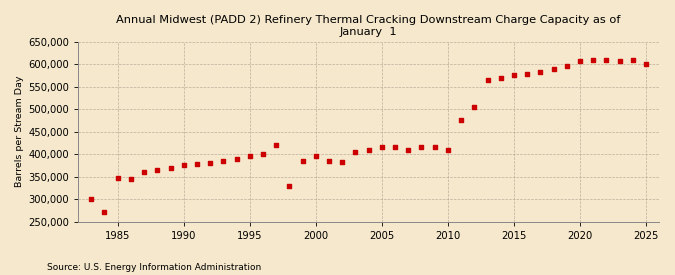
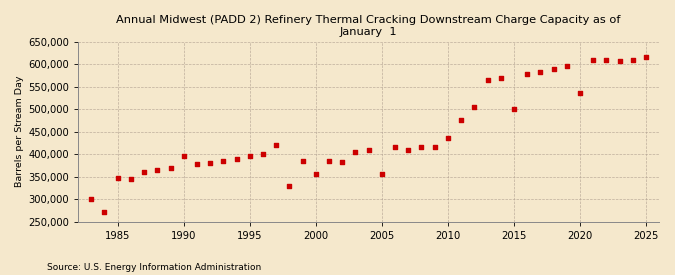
1990: 375,000 -> 395,000
2000: 395,000 -> 355,000
2005: 415,000 -> 355,000
2010: 410,000 -> 435,000
2015: 575,000 -> 500,000
2020: 607,000 -> 535,000
2025: 600,000 -> 615,000
